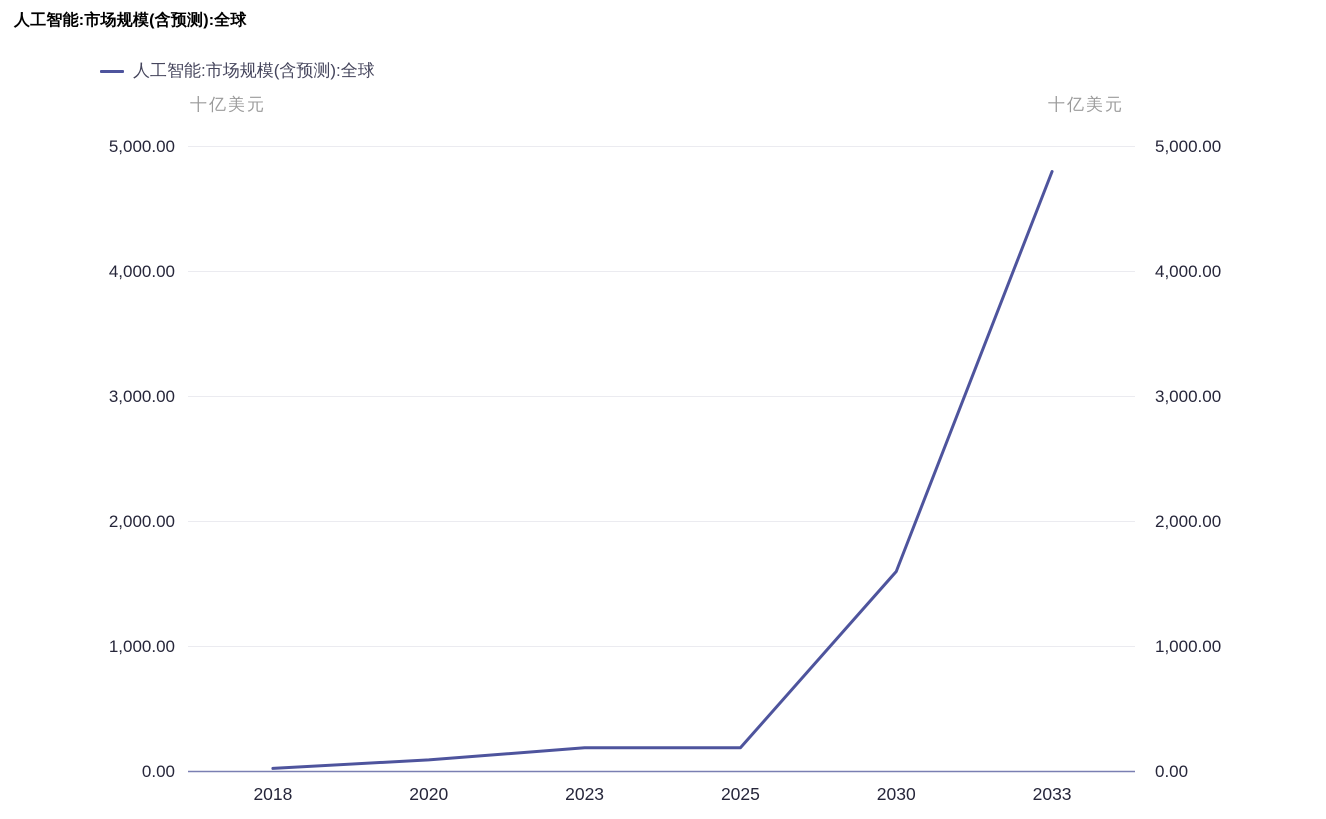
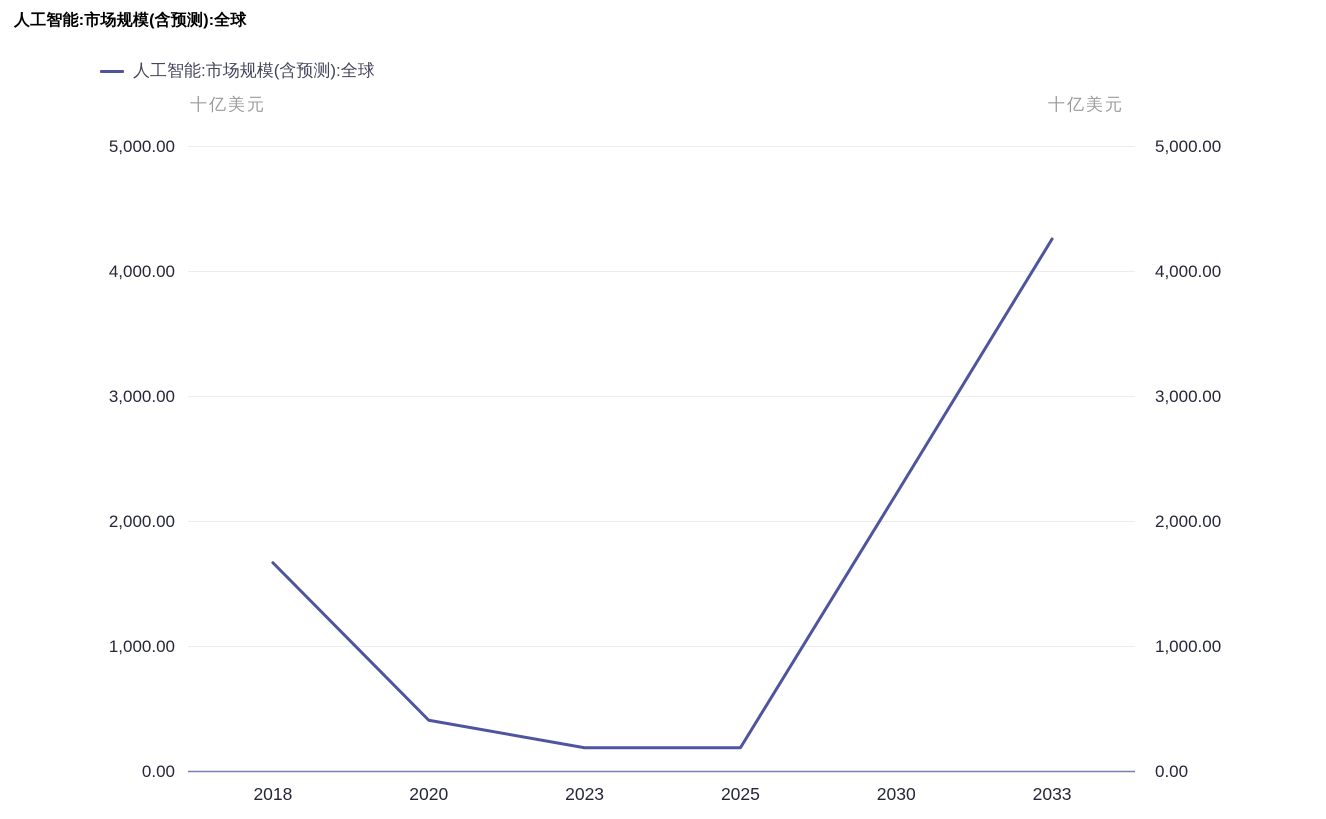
2018: 20 -> 1670
2020: 90 -> 410
2030: 1600 -> 2220
2033: 4800 -> 4260
